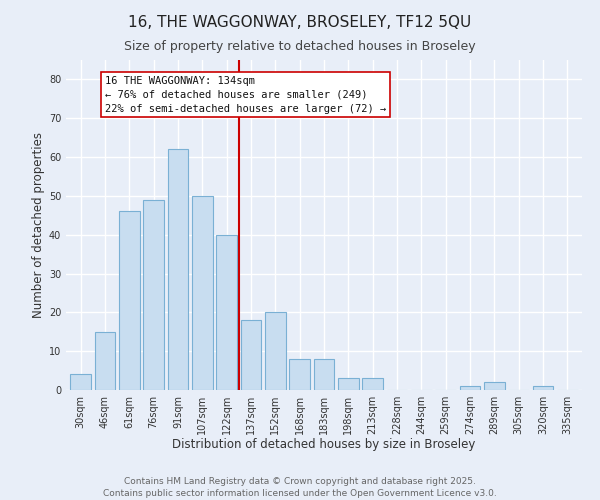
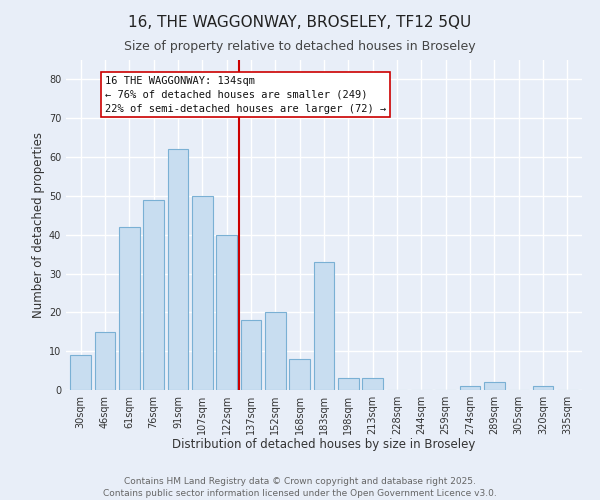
30sqm: 4 -> 9
61sqm: 46 -> 42
183sqm: 8 -> 33
